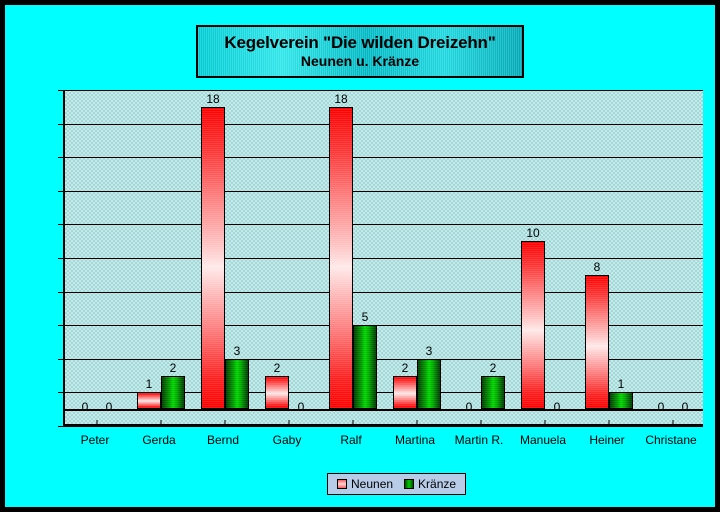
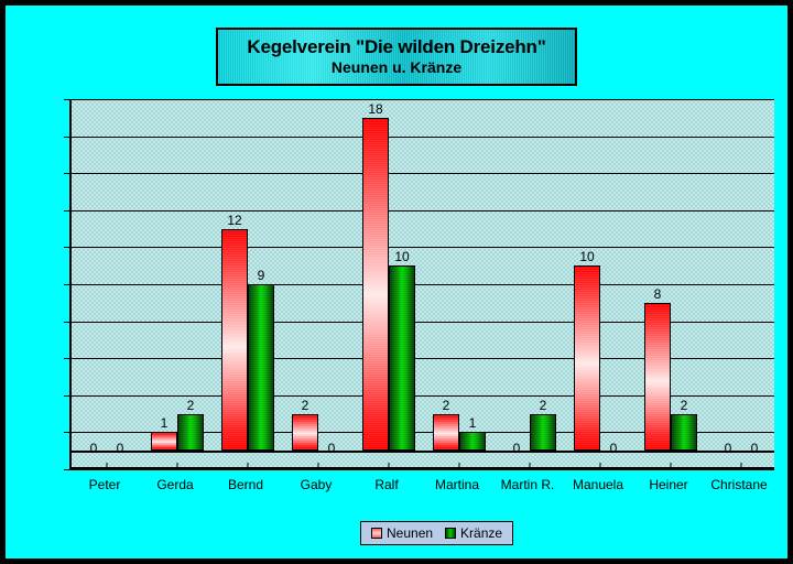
Neunen/Bernd: 18 -> 12
Kränze/Bernd: 3 -> 9
Kränze/Ralf: 5 -> 10
Kränze/Martina: 3 -> 1
Kränze/Heiner: 1 -> 2
